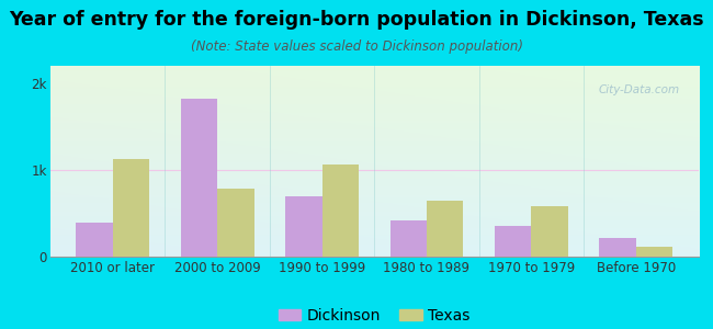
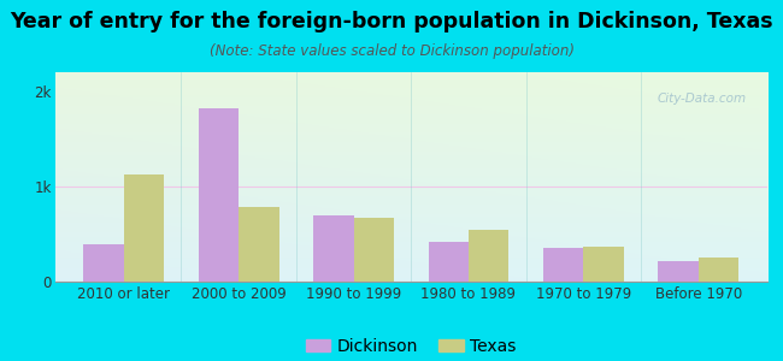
Texas/1990 to 1999: 1.06k -> 0.67k
Texas/1980 to 1989: 0.64k -> 0.55k
Texas/1970 to 1979: 0.58k -> 0.37k
Texas/Before 1970: 0.12k -> 0.26k
